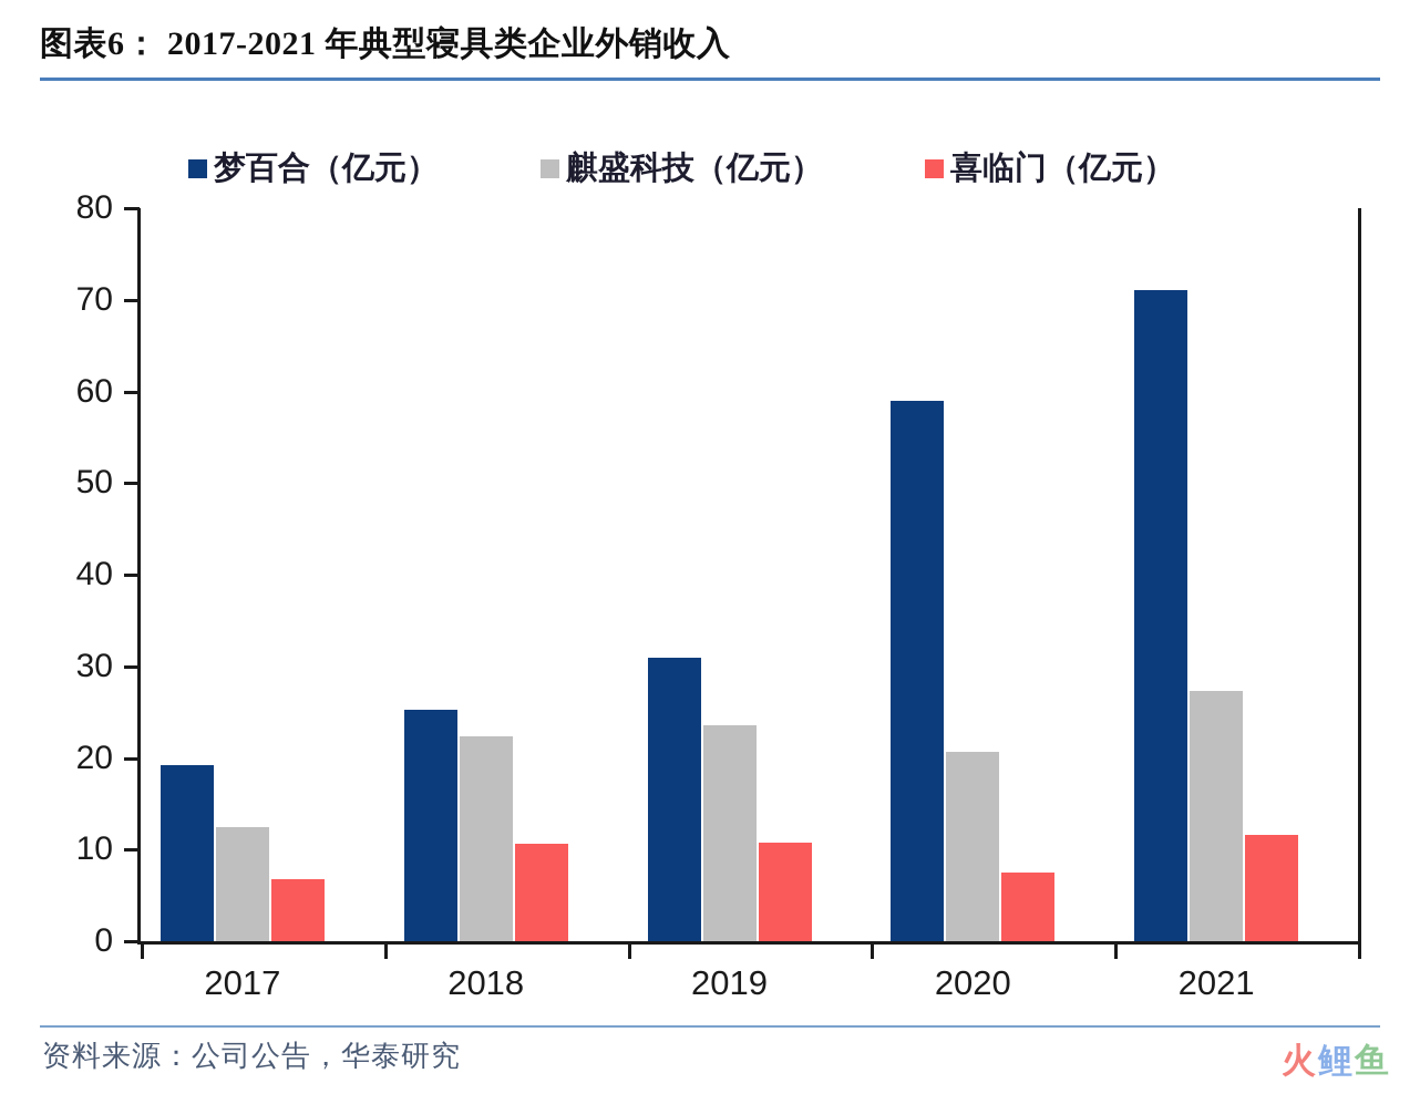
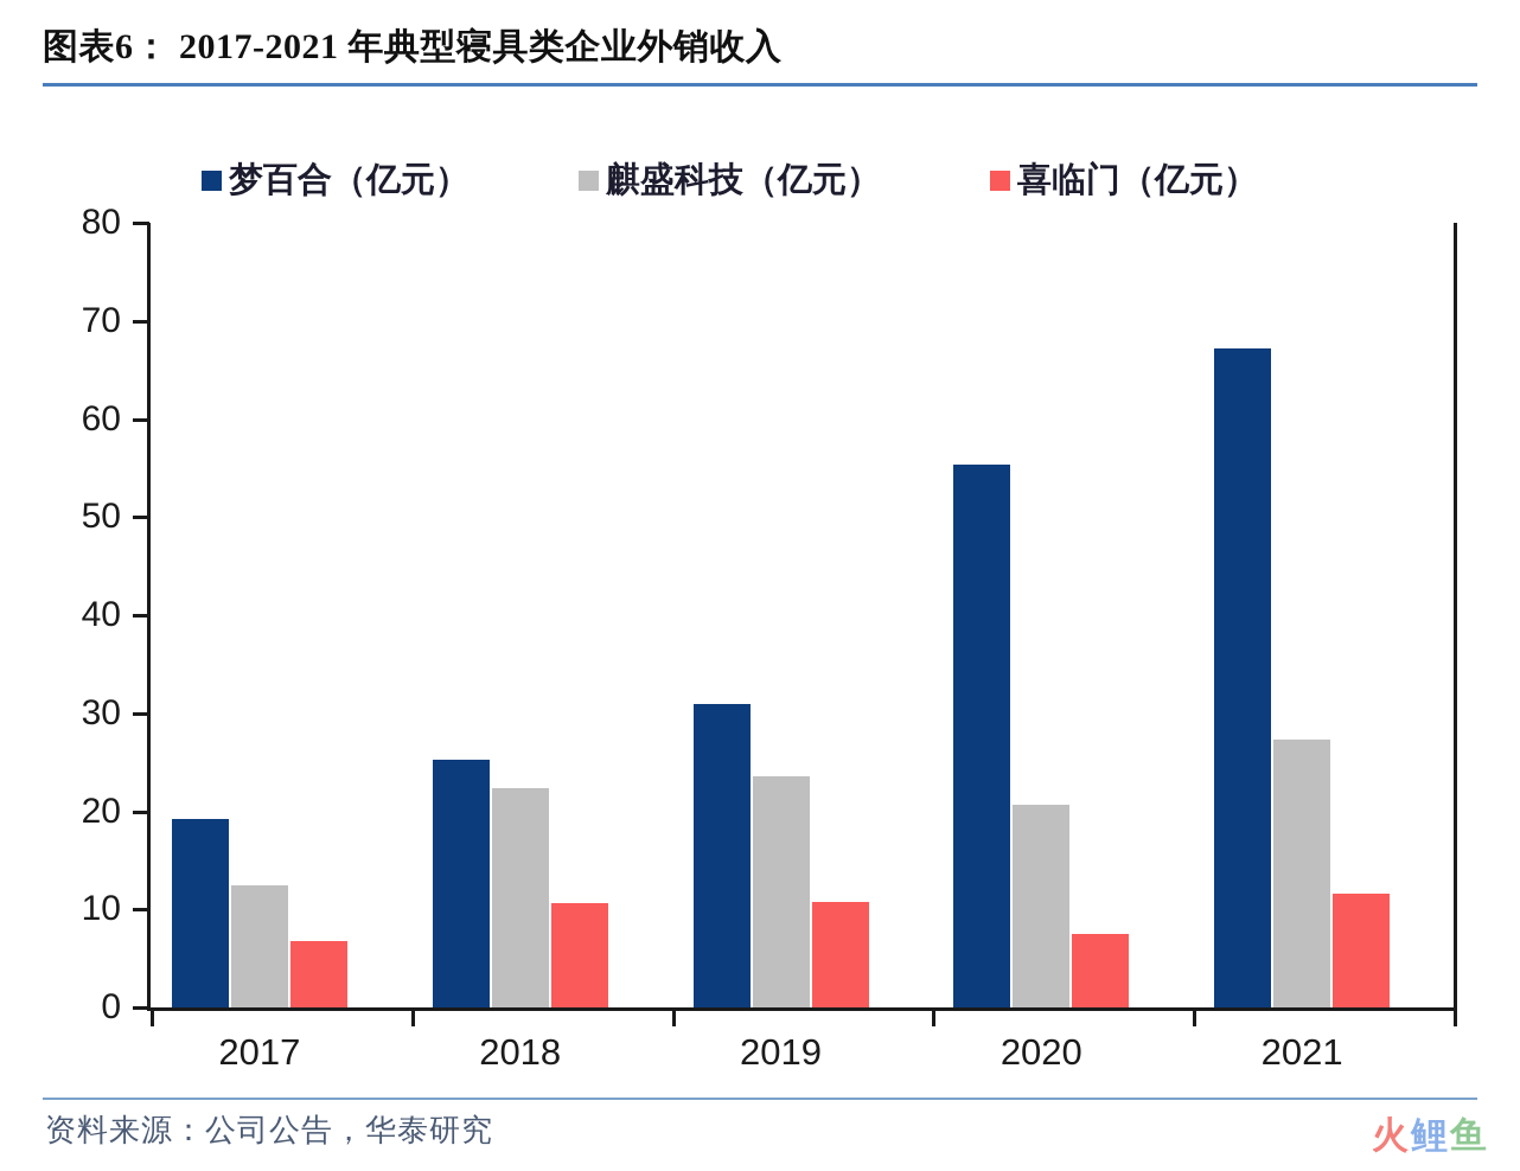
梦百合（亿元）/2020: 59 -> 55
梦百合（亿元）/2021: 71 -> 67
